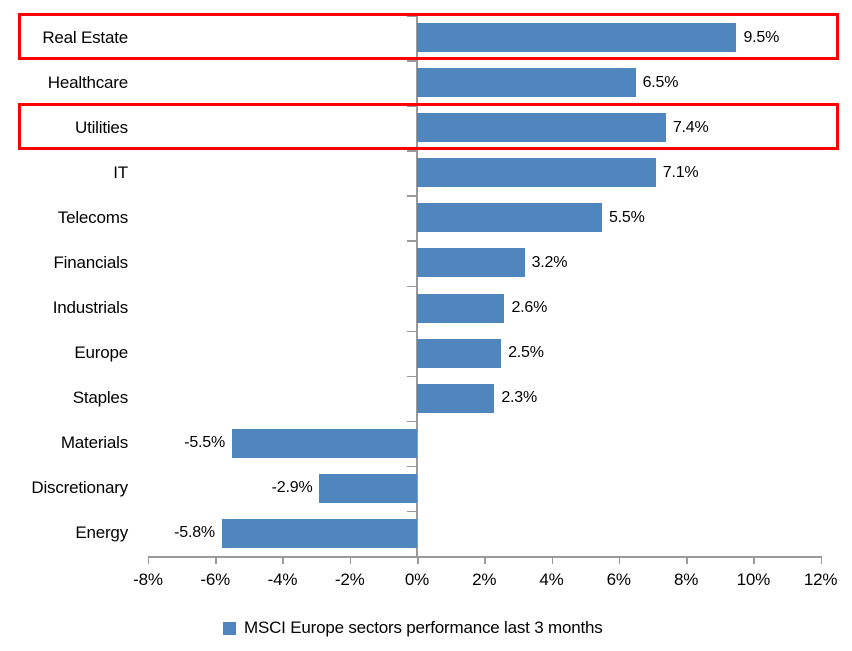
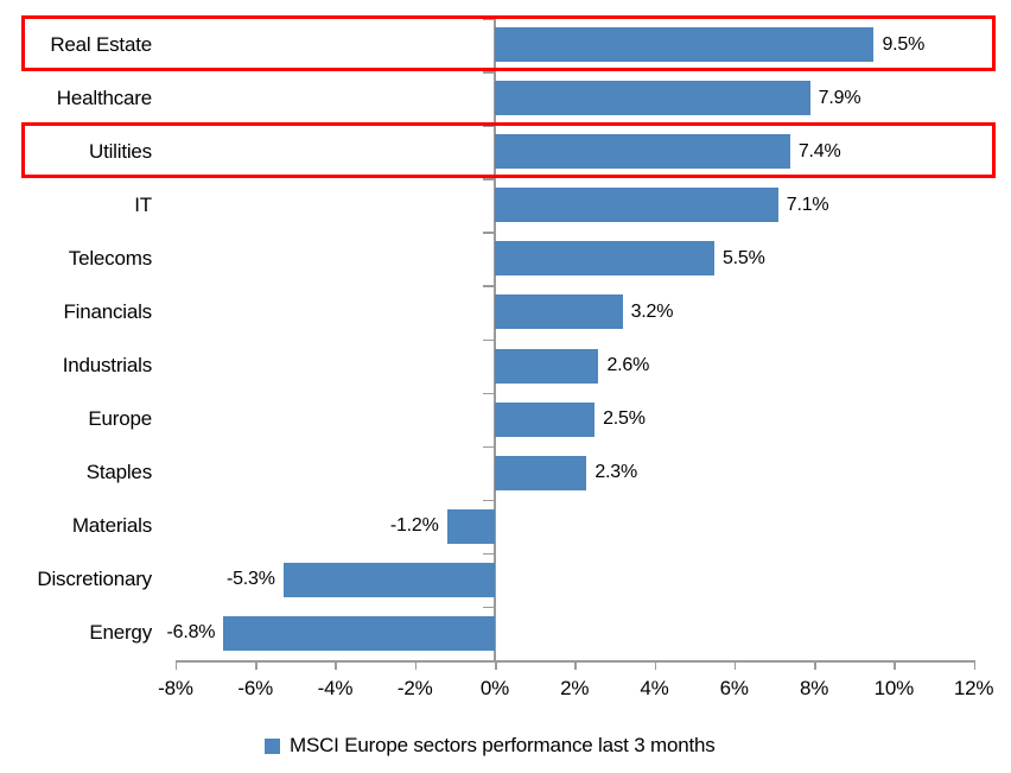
Healthcare: 6.5% -> 7.9%
Materials: -5.5% -> -1.2%
Discretionary: -2.9% -> -5.3%
Energy: -5.8% -> -6.8%
